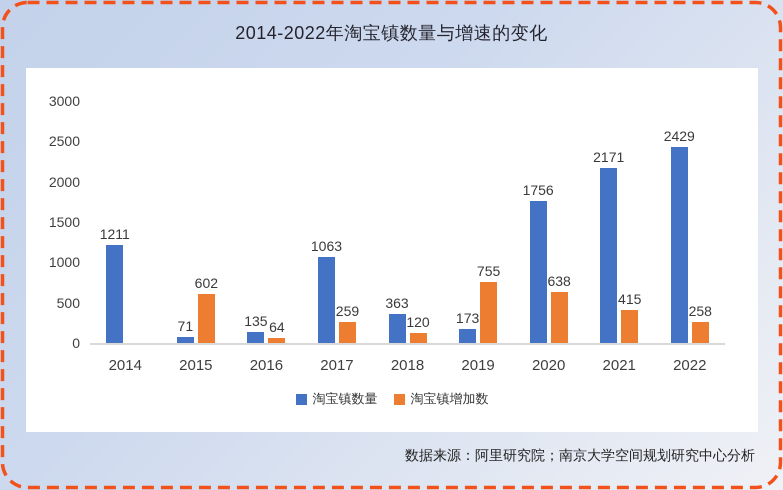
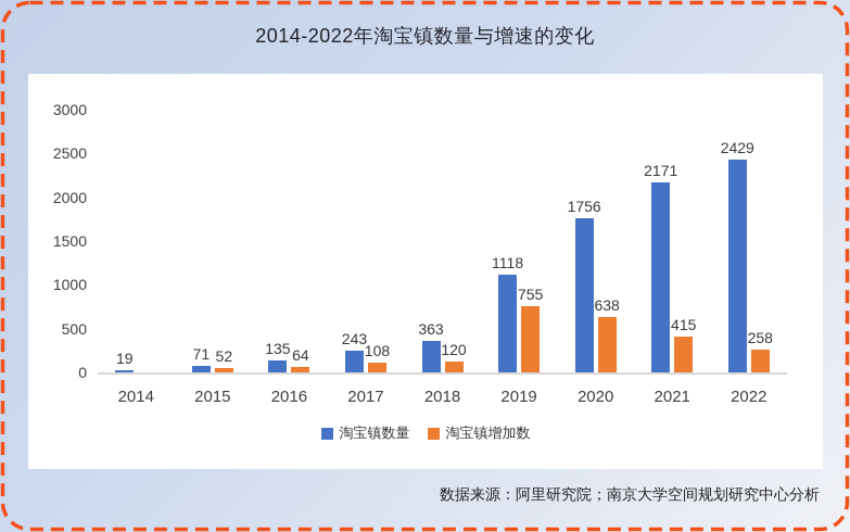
淘宝镇数量/2014: 1211 -> 19
淘宝镇增加数/2015: 602 -> 52
淘宝镇数量/2017: 1063 -> 243
淘宝镇增加数/2017: 259 -> 108
淘宝镇数量/2019: 173 -> 1118
